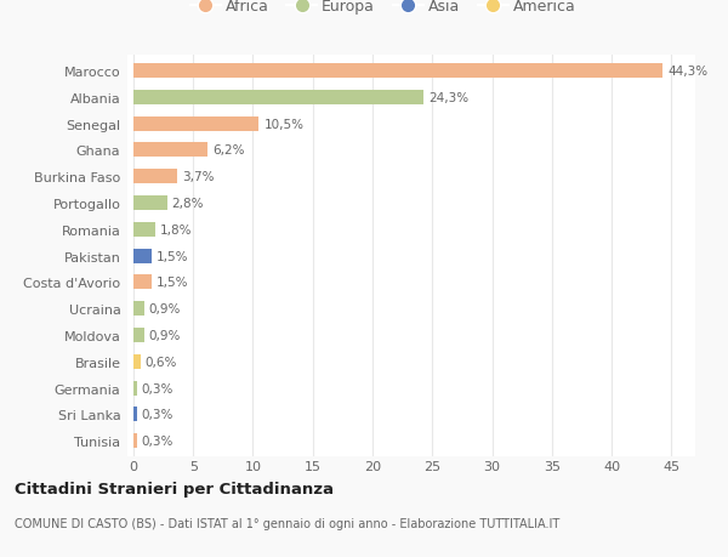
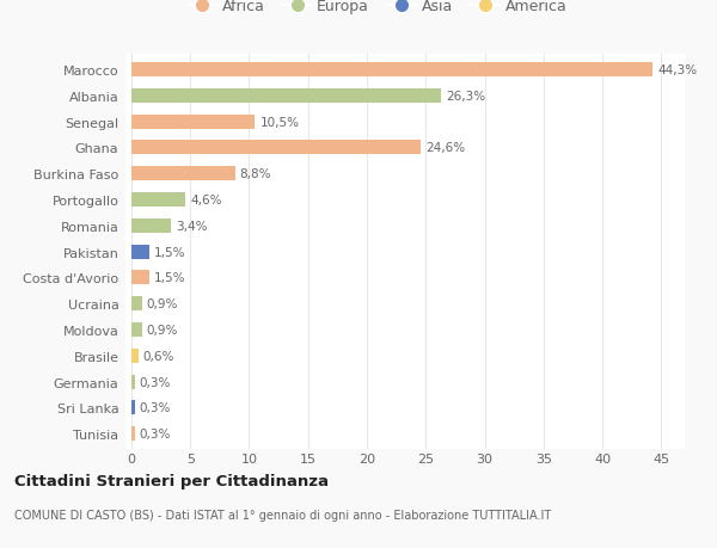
Albania: 24,3% -> 26,3%
Ghana: 6,2% -> 24,6%
Burkina Faso: 3,7% -> 8,8%
Portogallo: 2,8% -> 4,6%
Romania: 1,8% -> 3,4%
